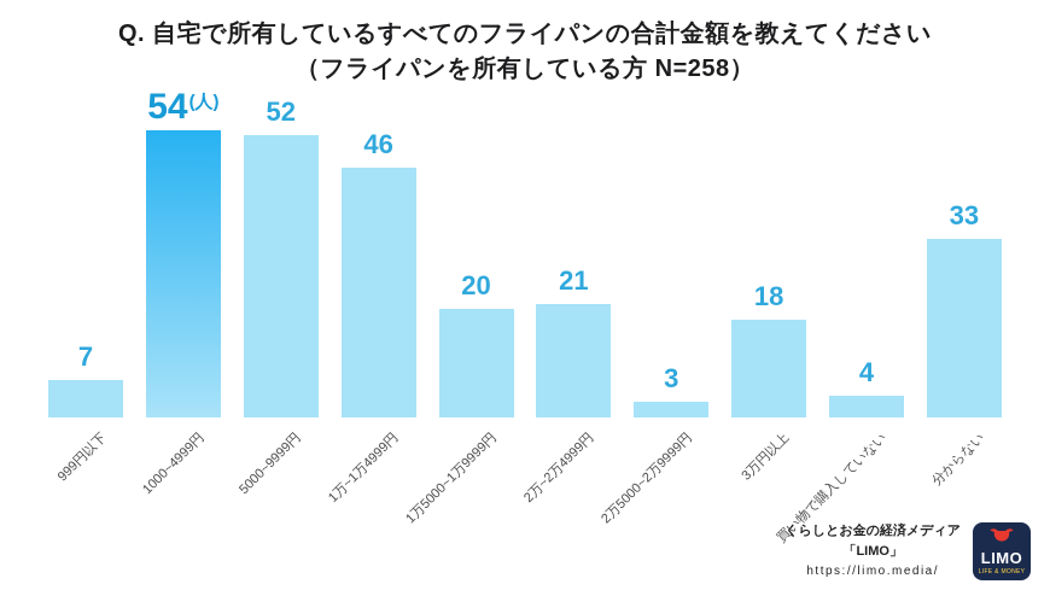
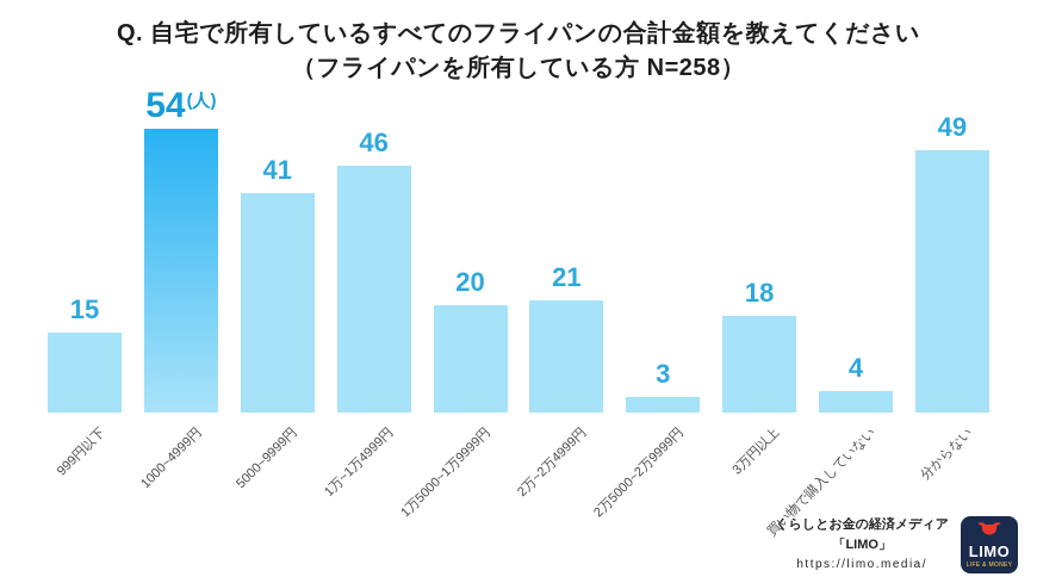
999円以下: 7 -> 15
5000~9999円: 52 -> 41
分からない: 33 -> 49
